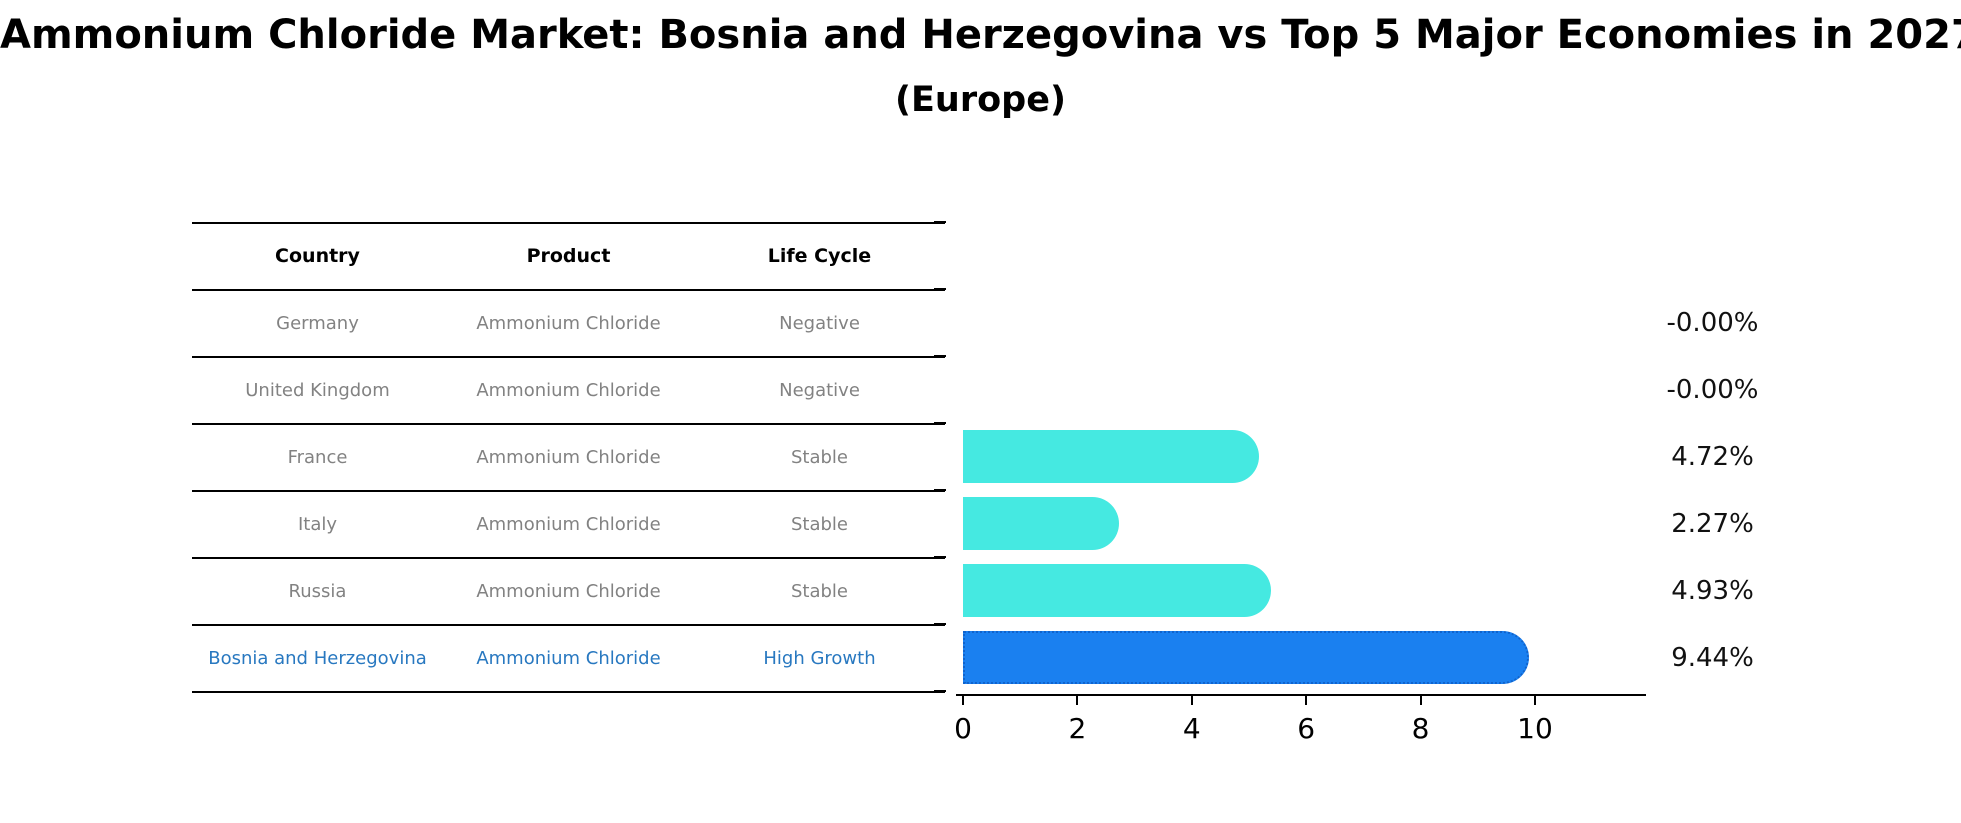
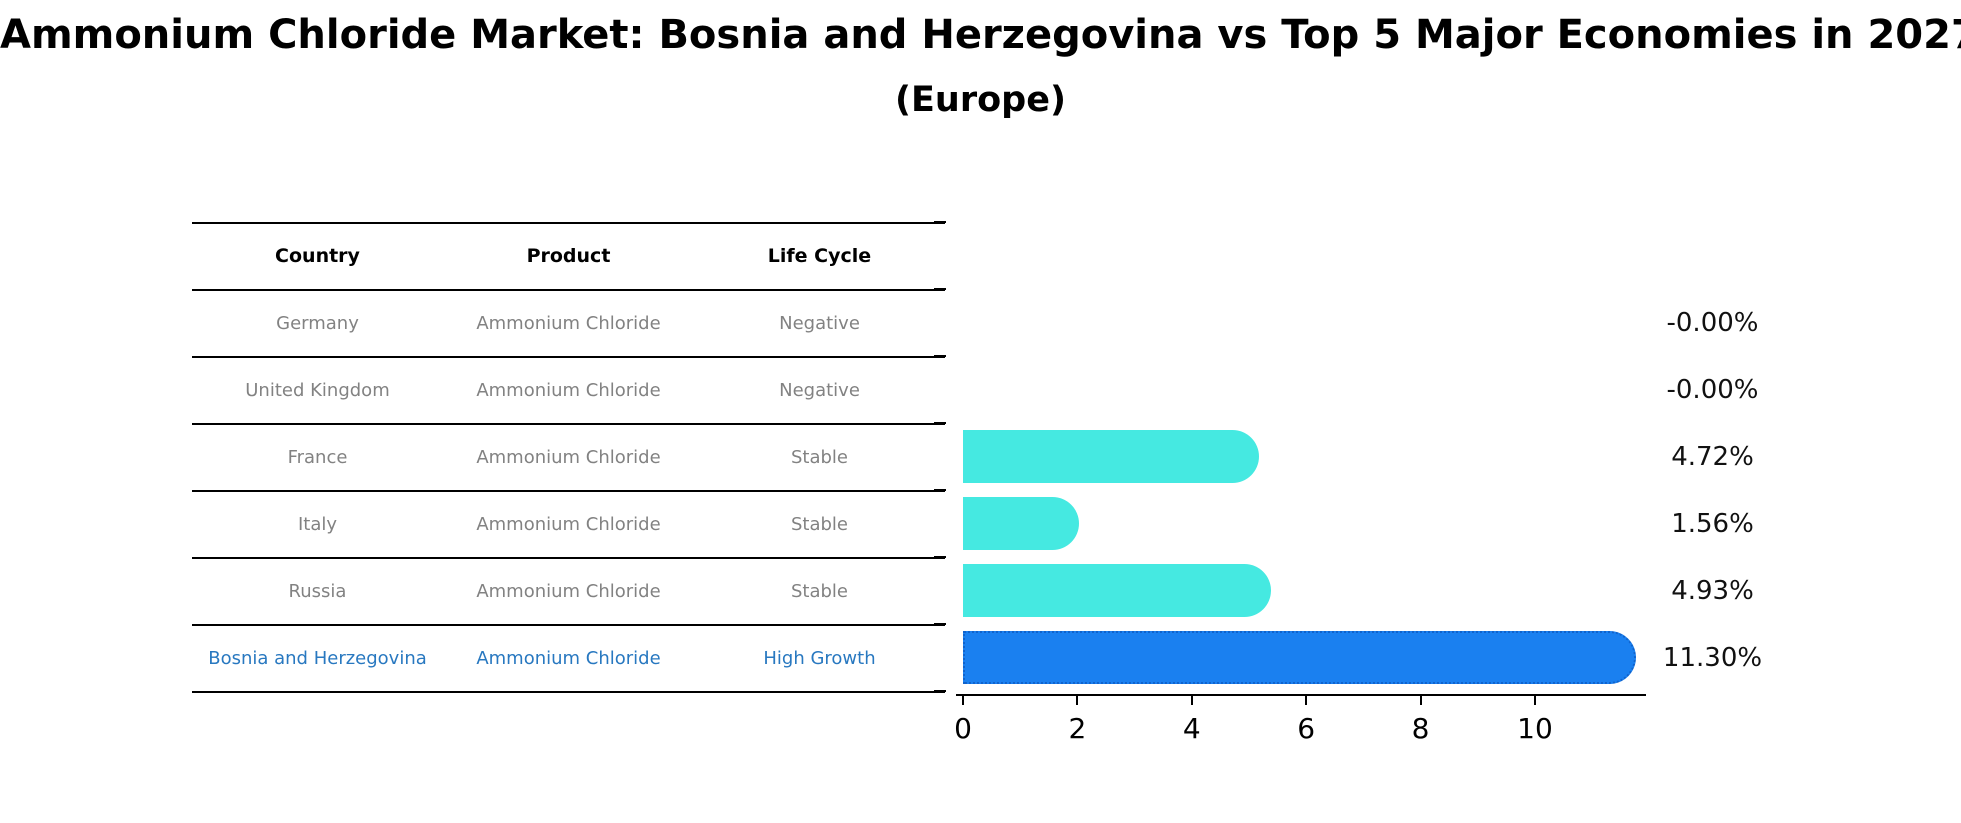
Italy: 2.27% -> 1.56%
Bosnia and Herzegovina: 9.44% -> 11.30%
